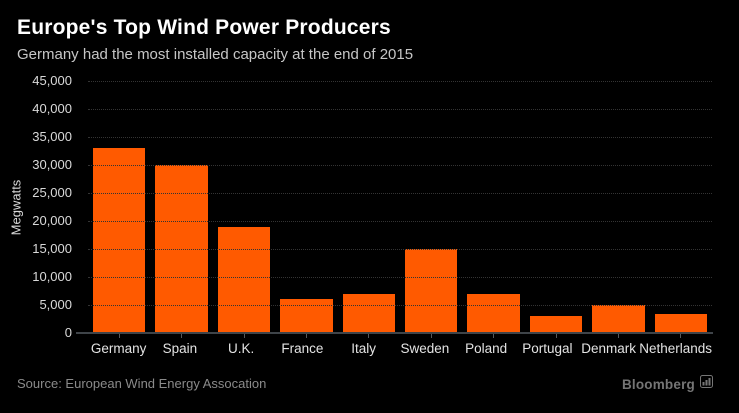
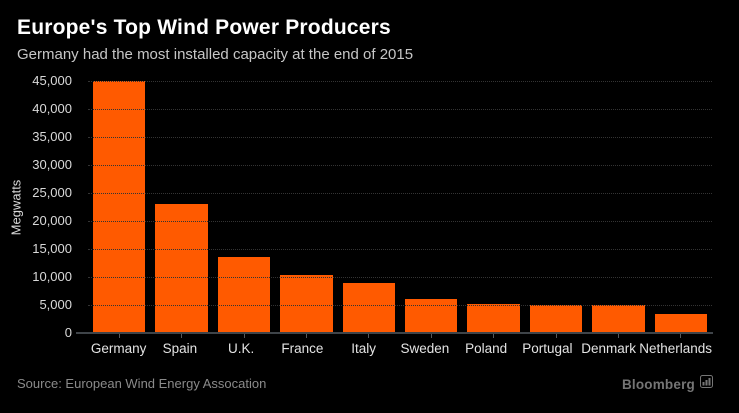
Germany: 33000 -> 45000
Spain: 30000 -> 23000
U.K.: 19000 -> 14000
France: 6000 -> 10000
Italy: 7000 -> 9000
Sweden: 15000 -> 6000
Poland: 7000 -> 5000
Portugal: 3000 -> 5000
